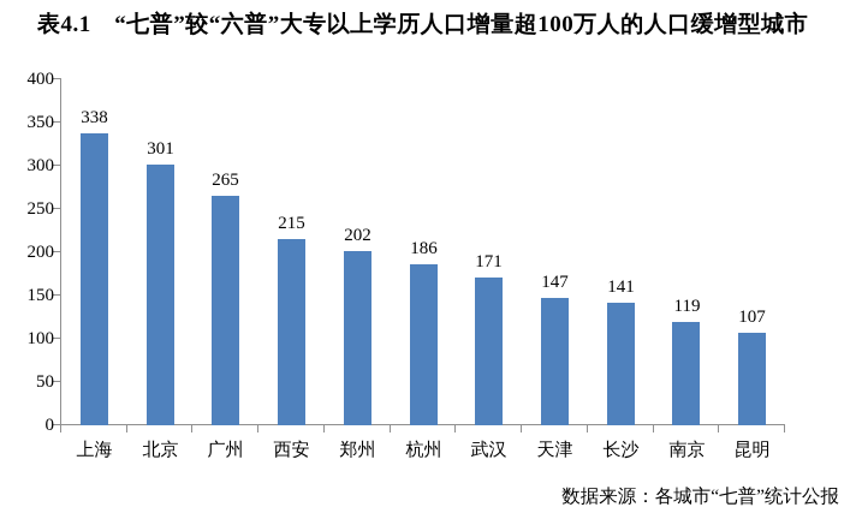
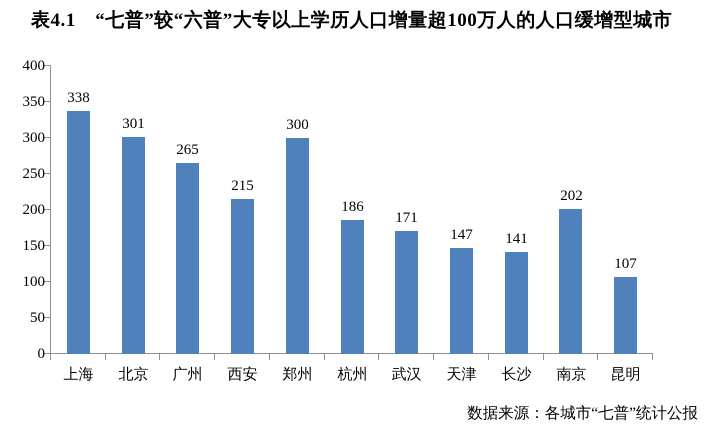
郑州: 202 -> 300
南京: 119 -> 202
